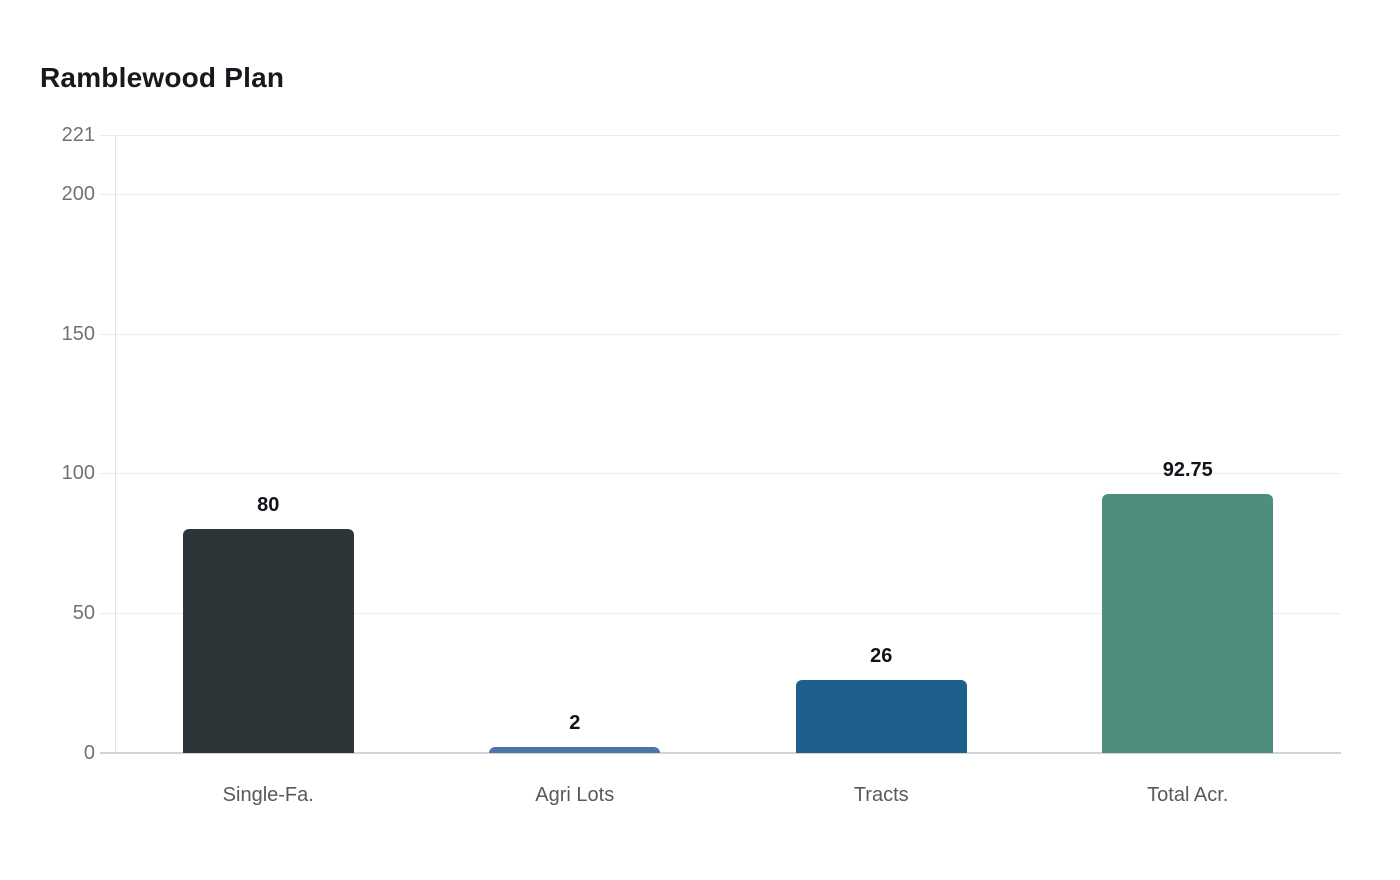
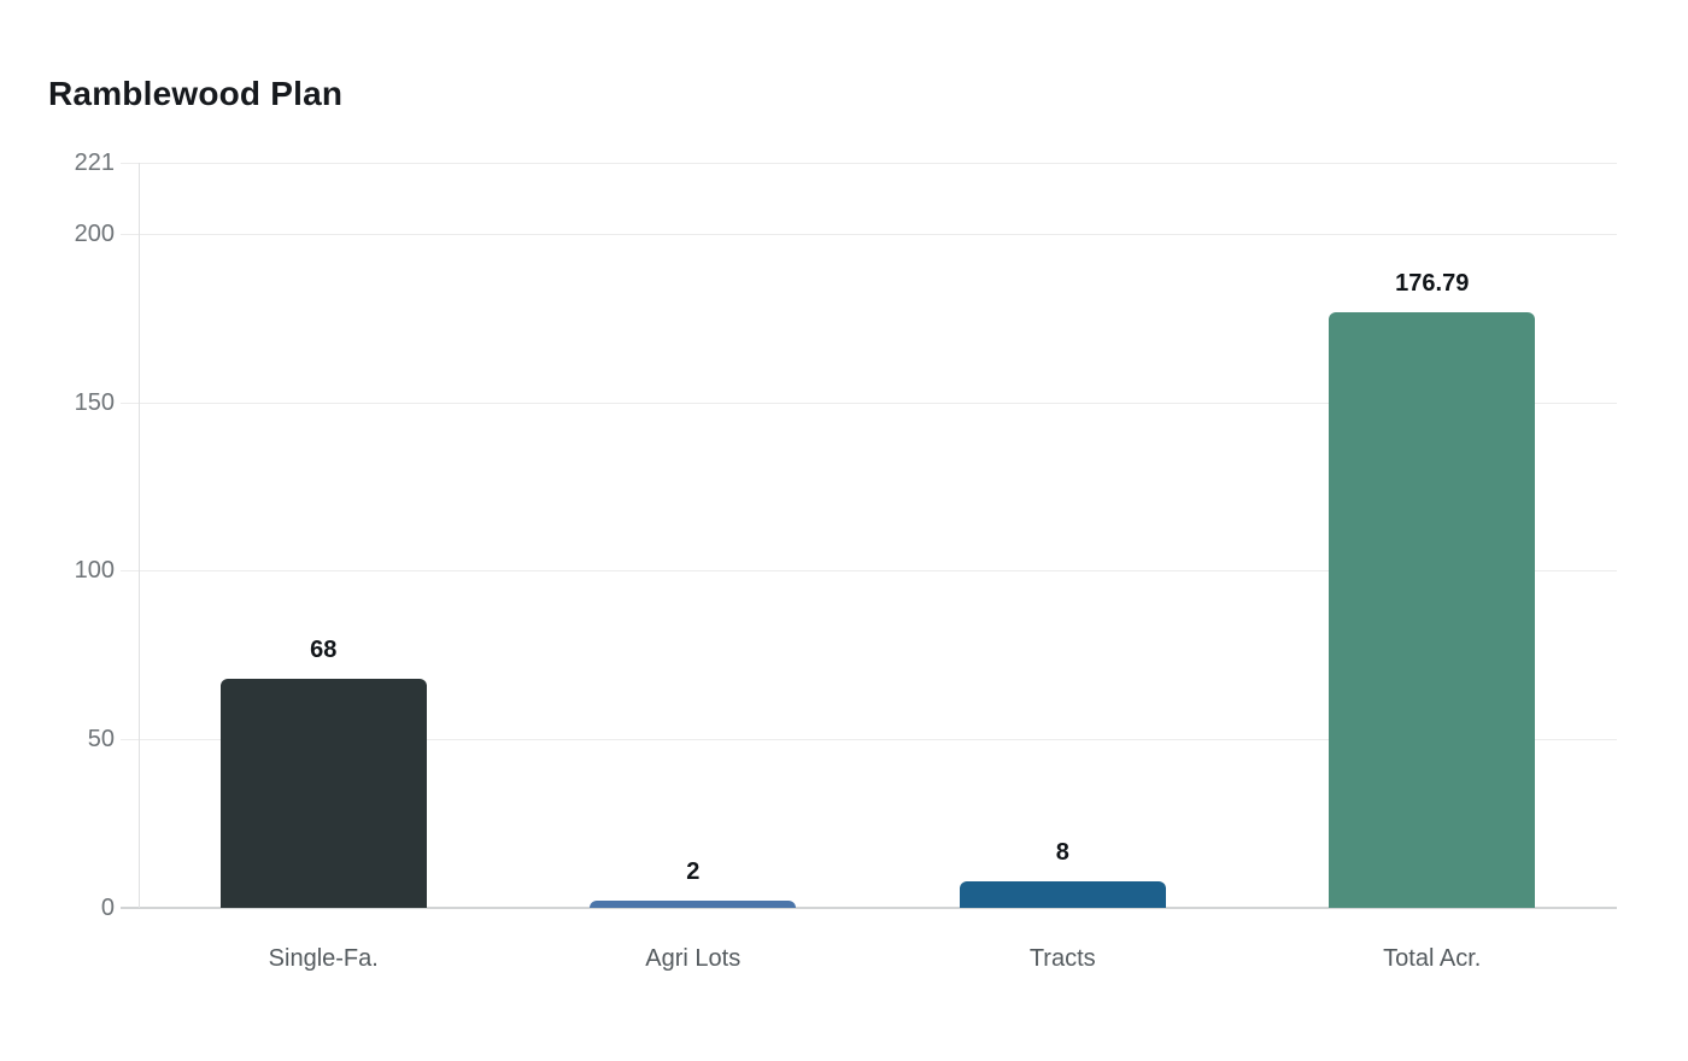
Single-Fa.: 80 -> 68
Tracts: 26 -> 8
Total Acr.: 92.75 -> 176.79
